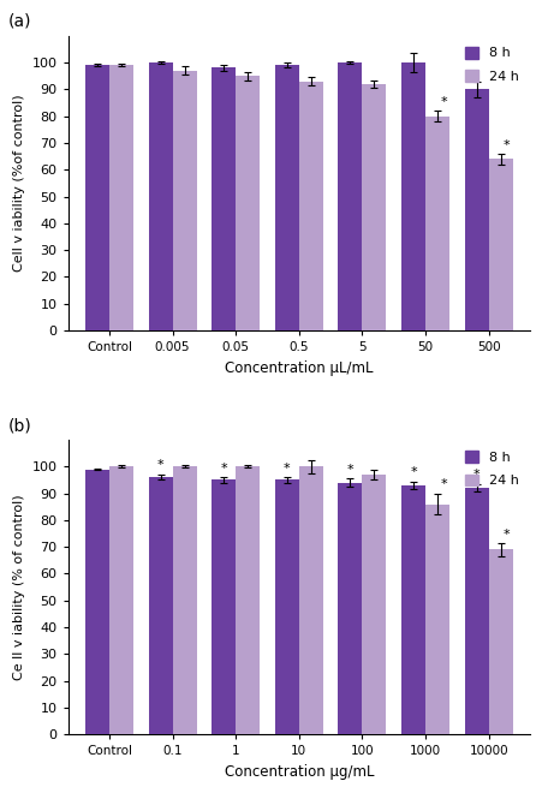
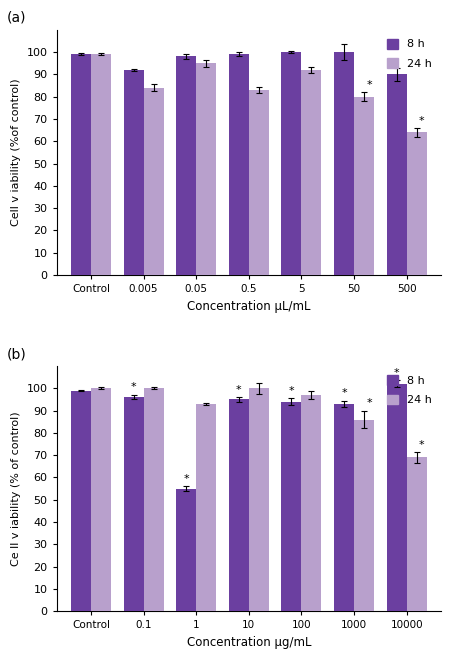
8 h/0.005: 100 -> 92
24 h/0.005: 97 -> 84
24 h/0.5: 93 -> 83
8 h/1: 95 -> 55
24 h/1: 100 -> 93
8 h/10000: 92 -> 102
